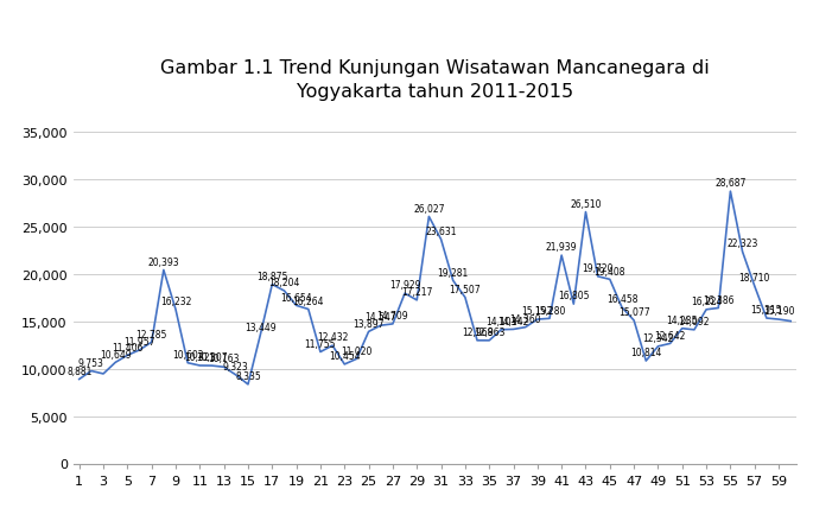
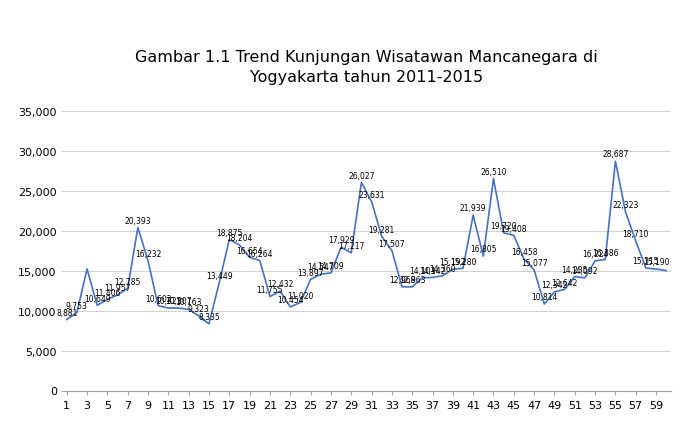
3: 9,400 -> 15,200
